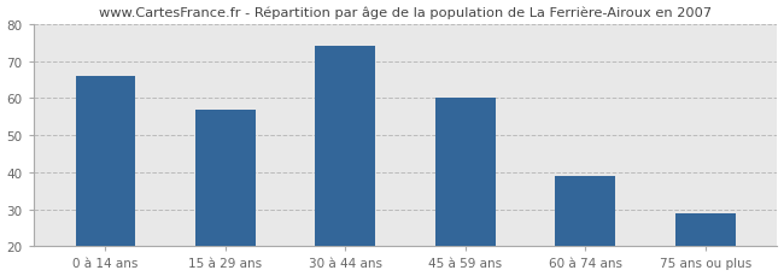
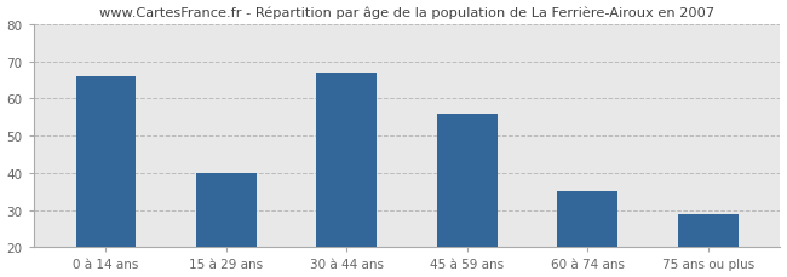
15 à 29 ans: 57 -> 40
30 à 44 ans: 74 -> 67
45 à 59 ans: 60 -> 56
60 à 74 ans: 39 -> 35
